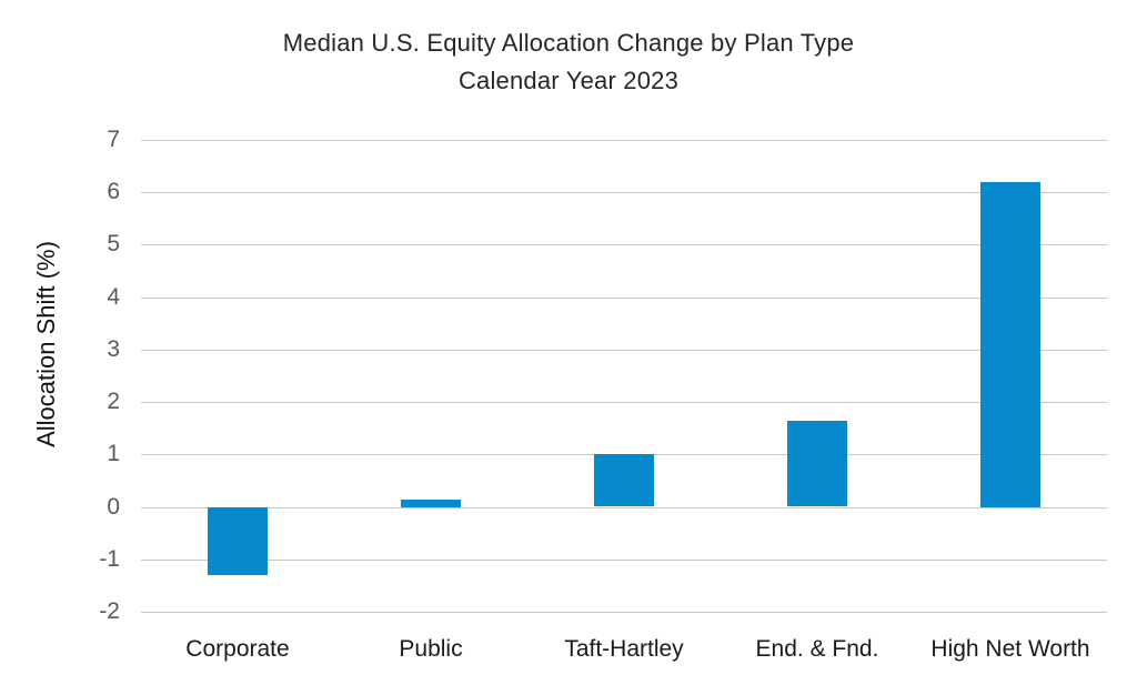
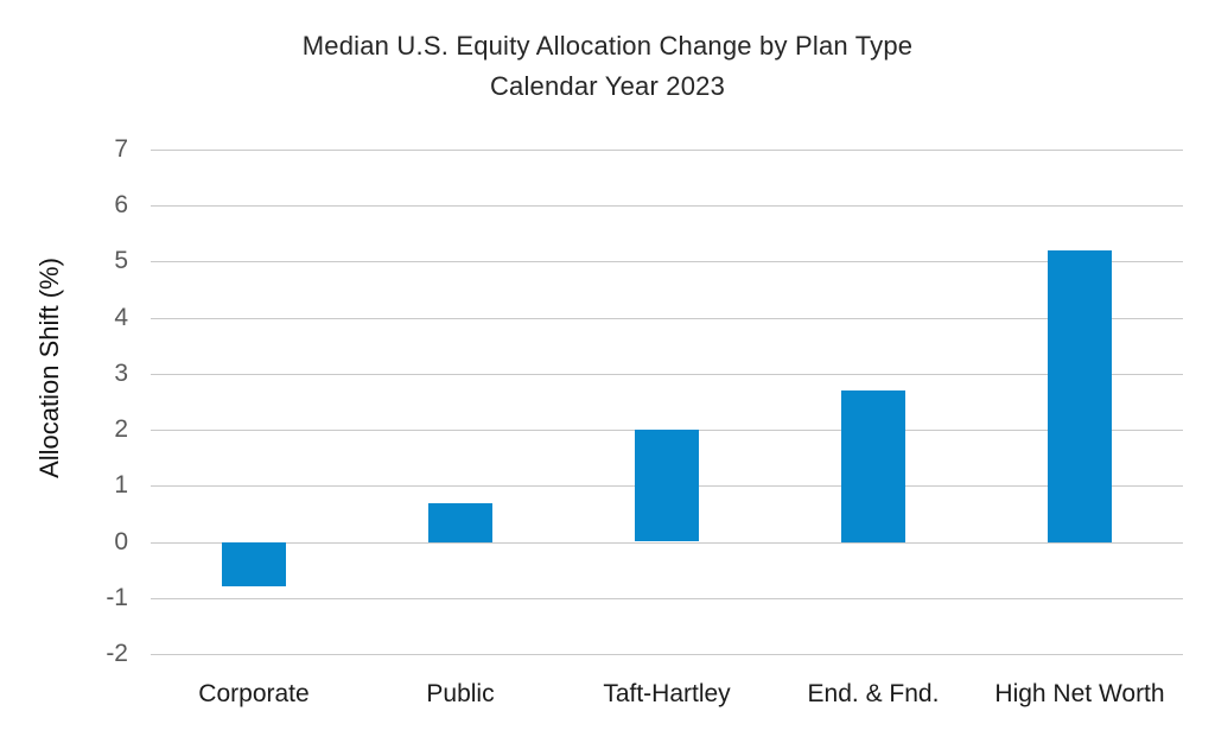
Corporate: -1.3 -> -0.8
Public: 0.1 -> 0.7
Taft-Hartley: 1.0 -> 2.0
End. & Fnd.: 1.6 -> 2.7
High Net Worth: 6.2 -> 5.2
